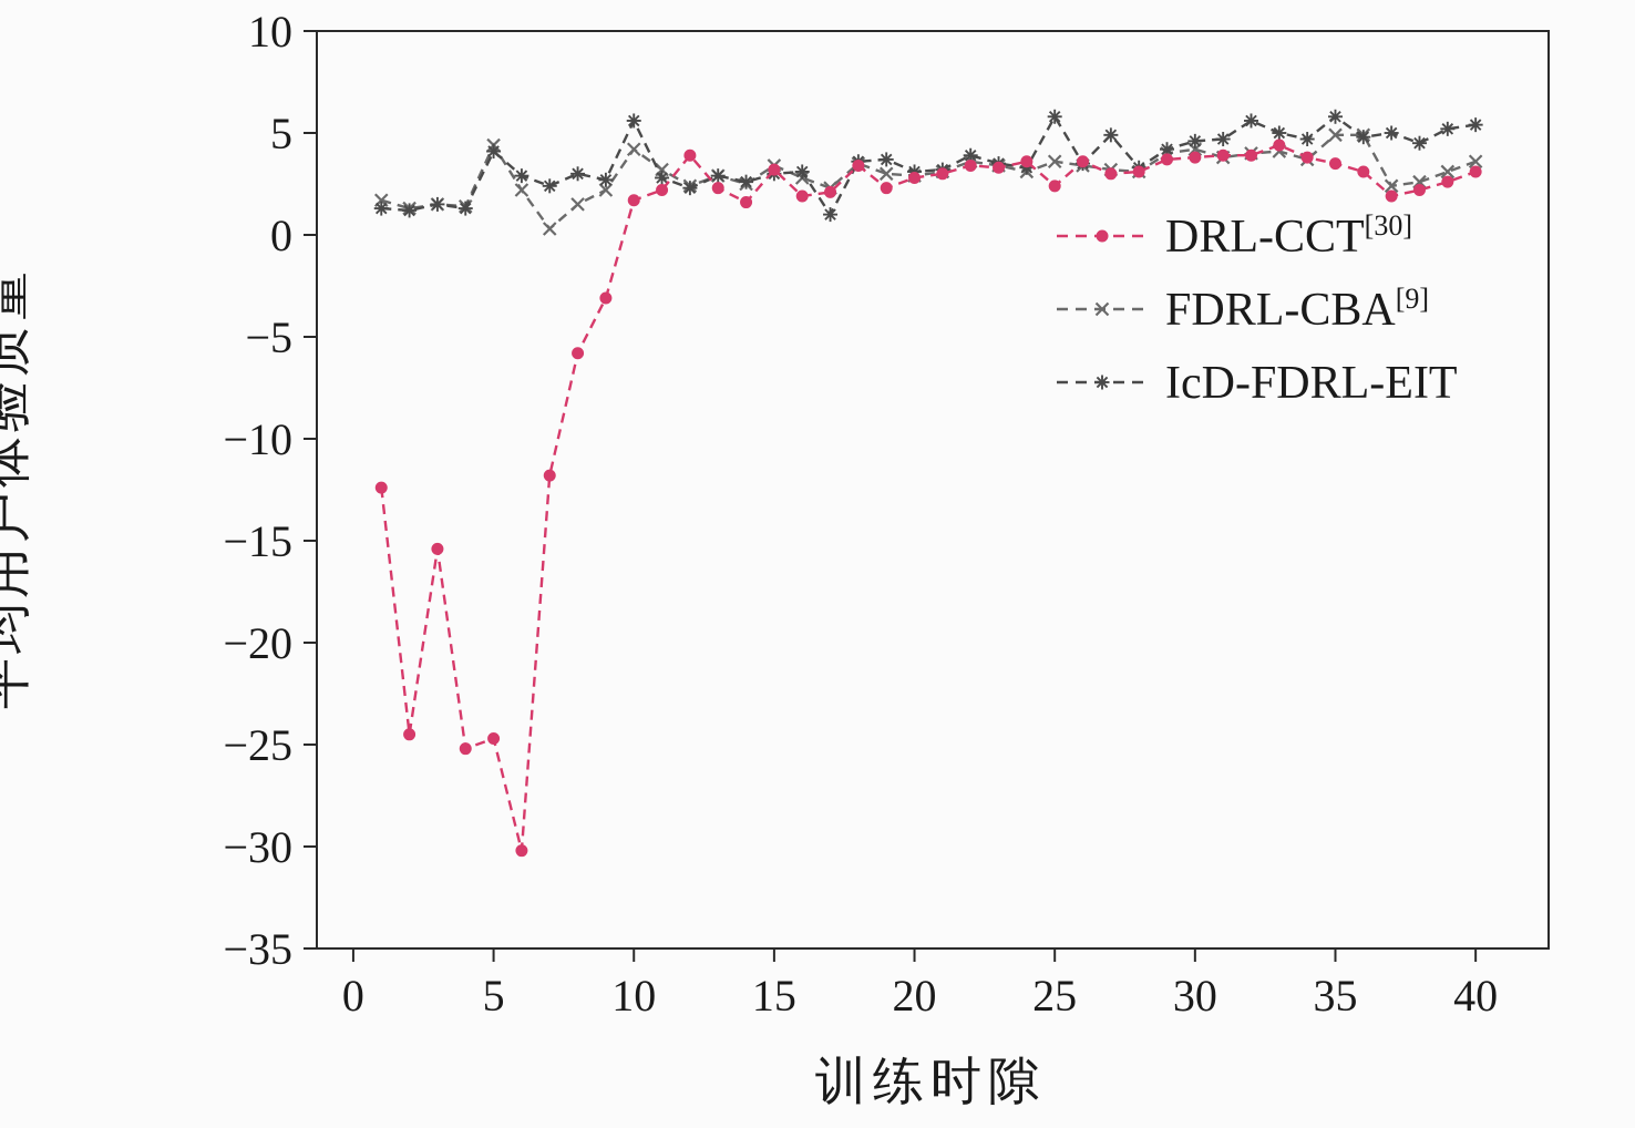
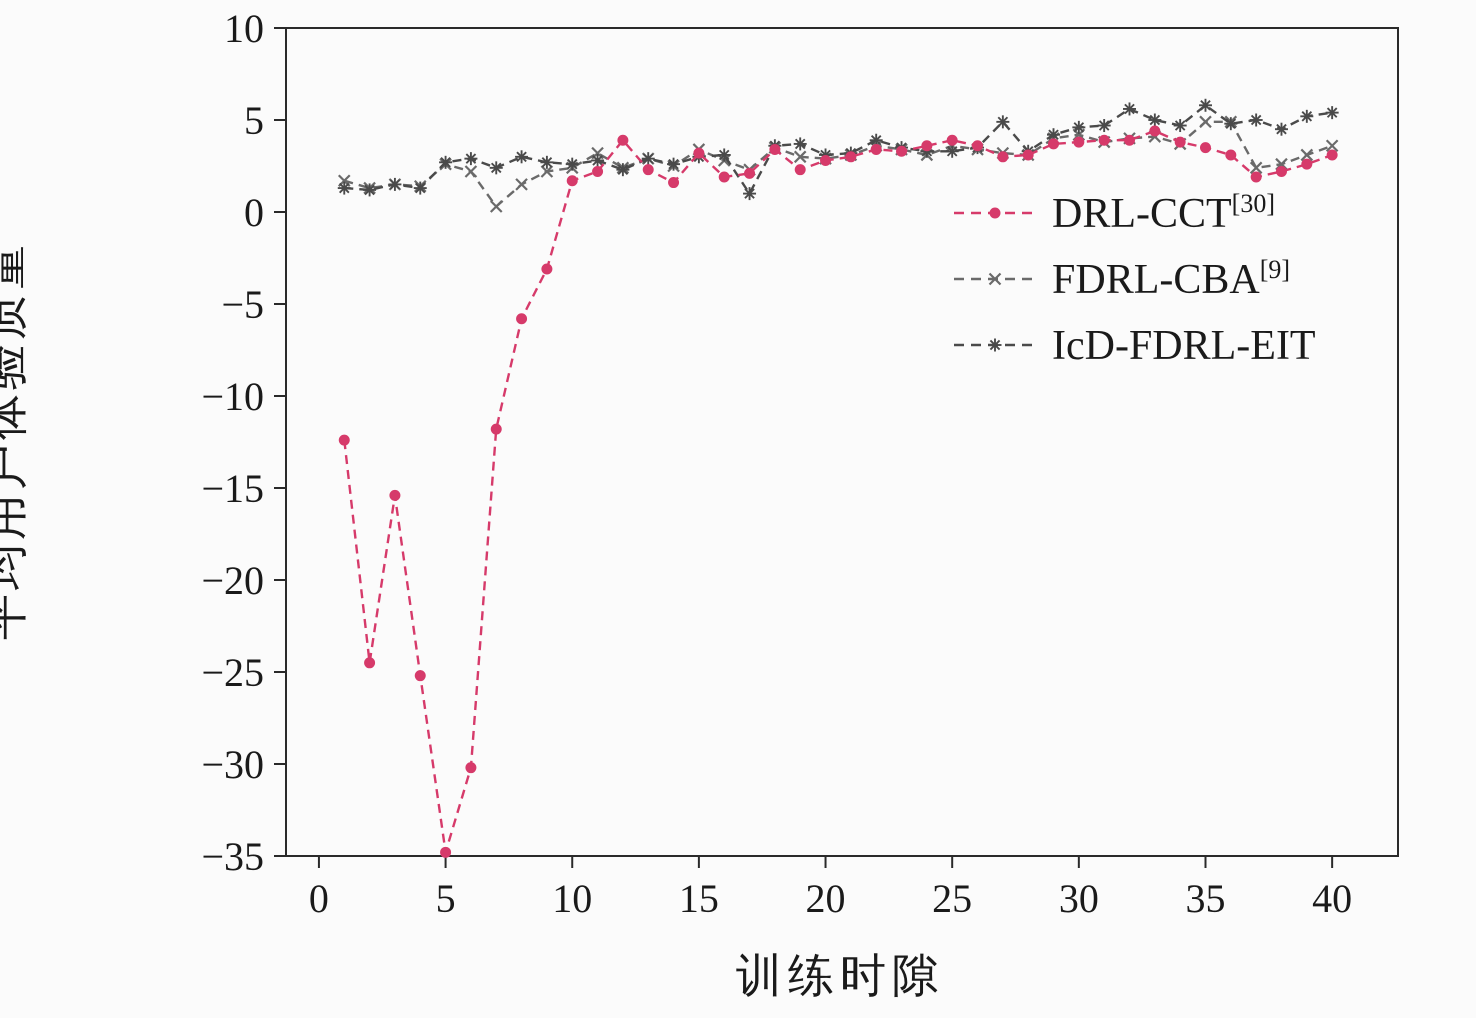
DRL-CCT/5: -24.7 -> -34.8
FDRL-CBA/5: 4.4 -> 2.6
IcD-FDRL-EIT/5: 4.1 -> 2.7
FDRL-CBA/10: 4.2 -> 2.4
IcD-FDRL-EIT/10: 5.6 -> 2.6
DRL-CCT/25: 2.4 -> 3.9
IcD-FDRL-EIT/25: 5.8 -> 3.3
